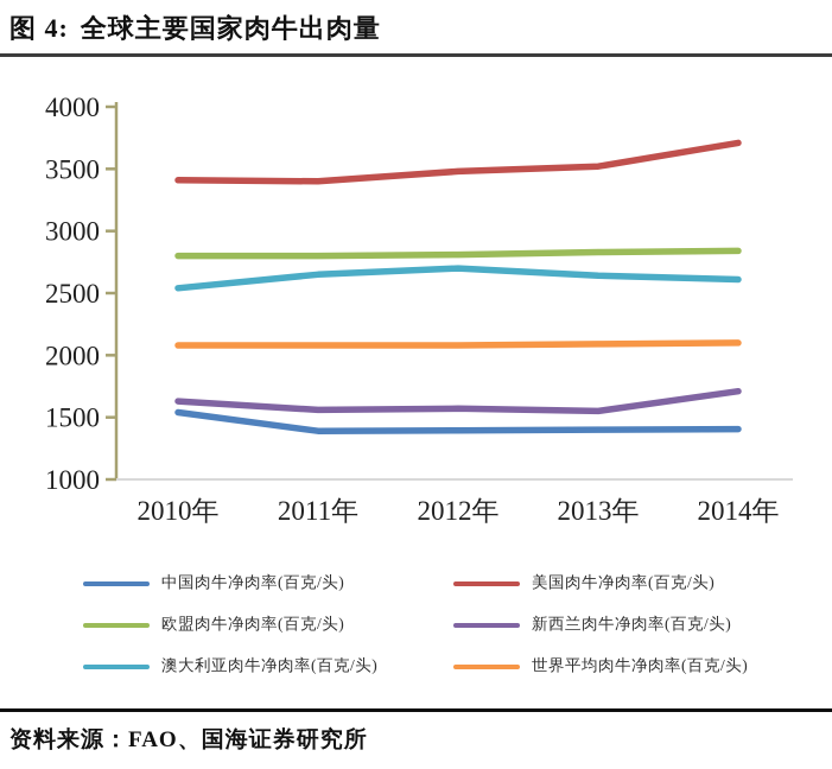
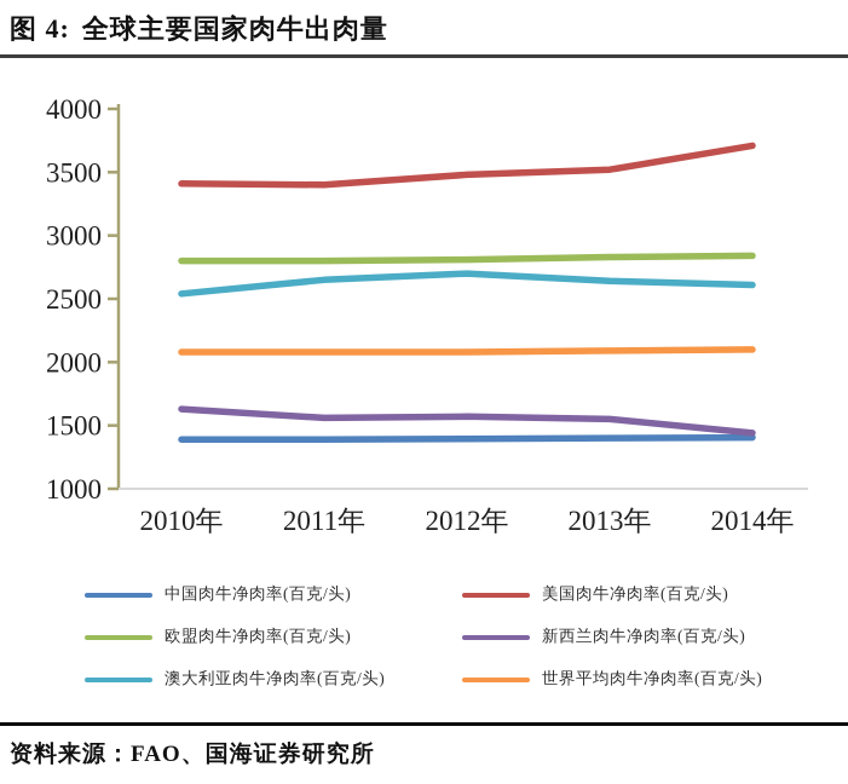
中国肉牛净肉率(百克/头)/2010年: 1540 -> 1390
新西兰肉牛净肉率(百克/头)/2014年: 1710 -> 1440
